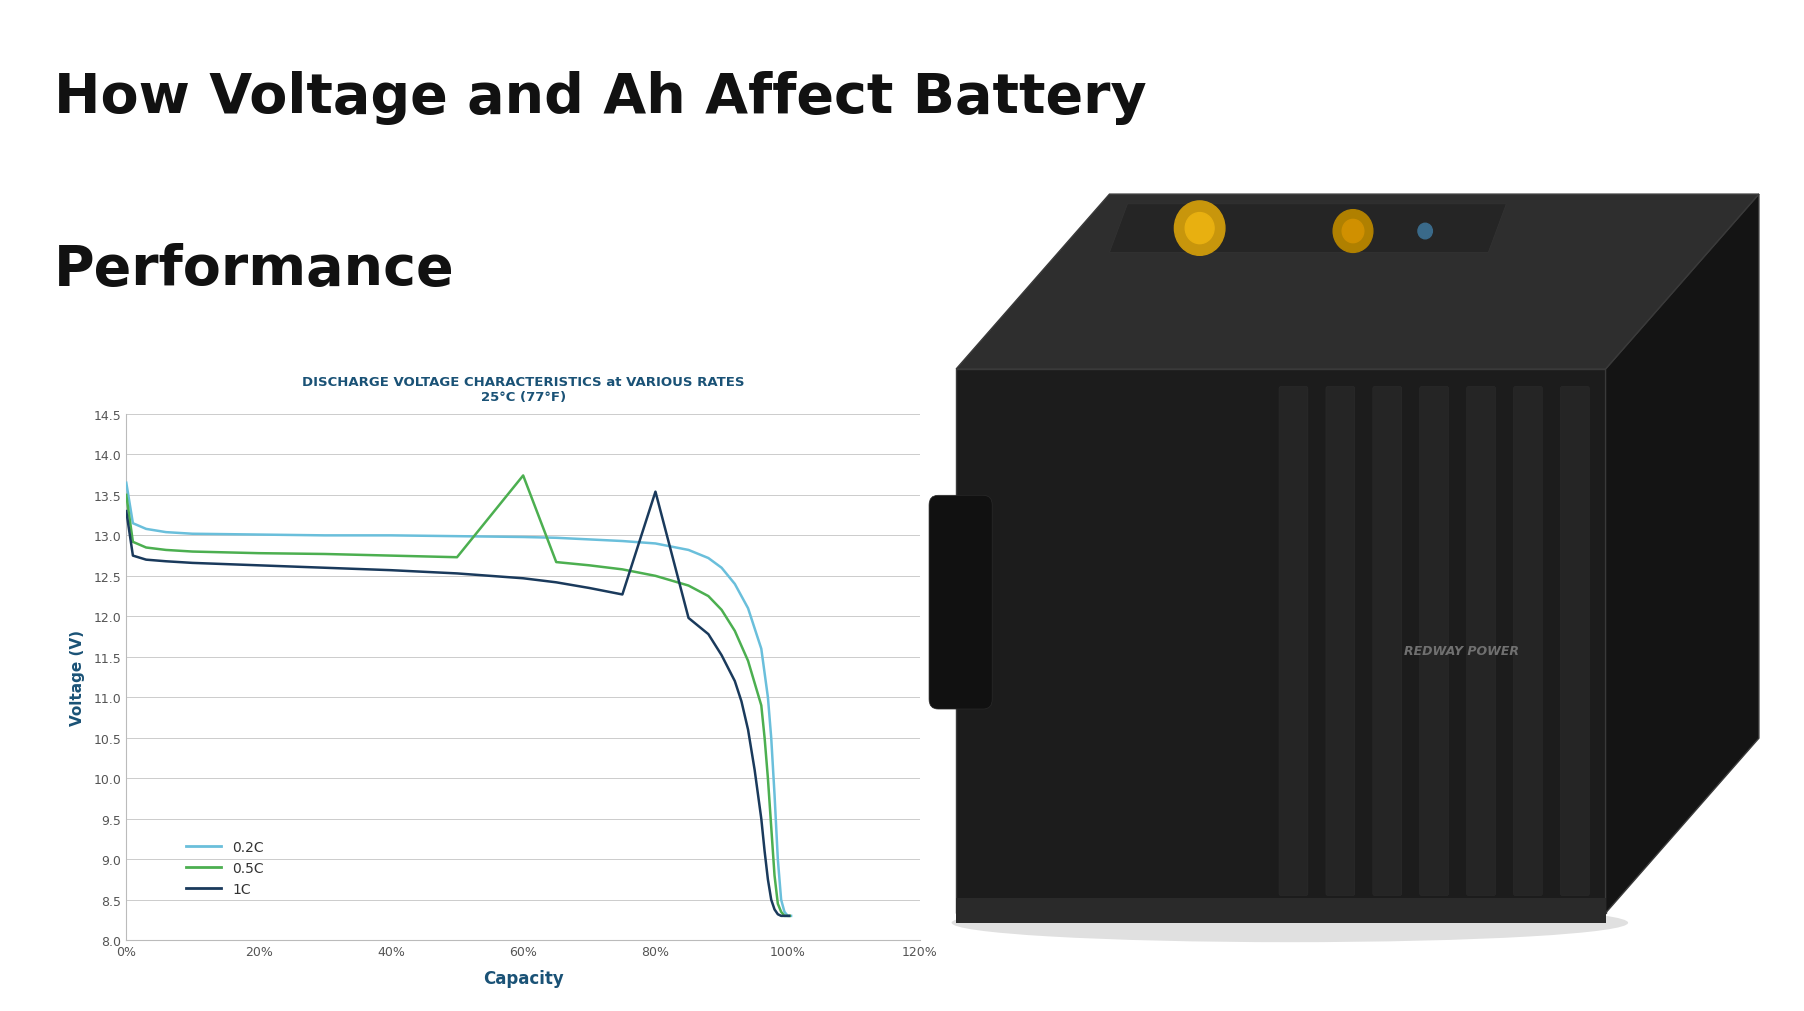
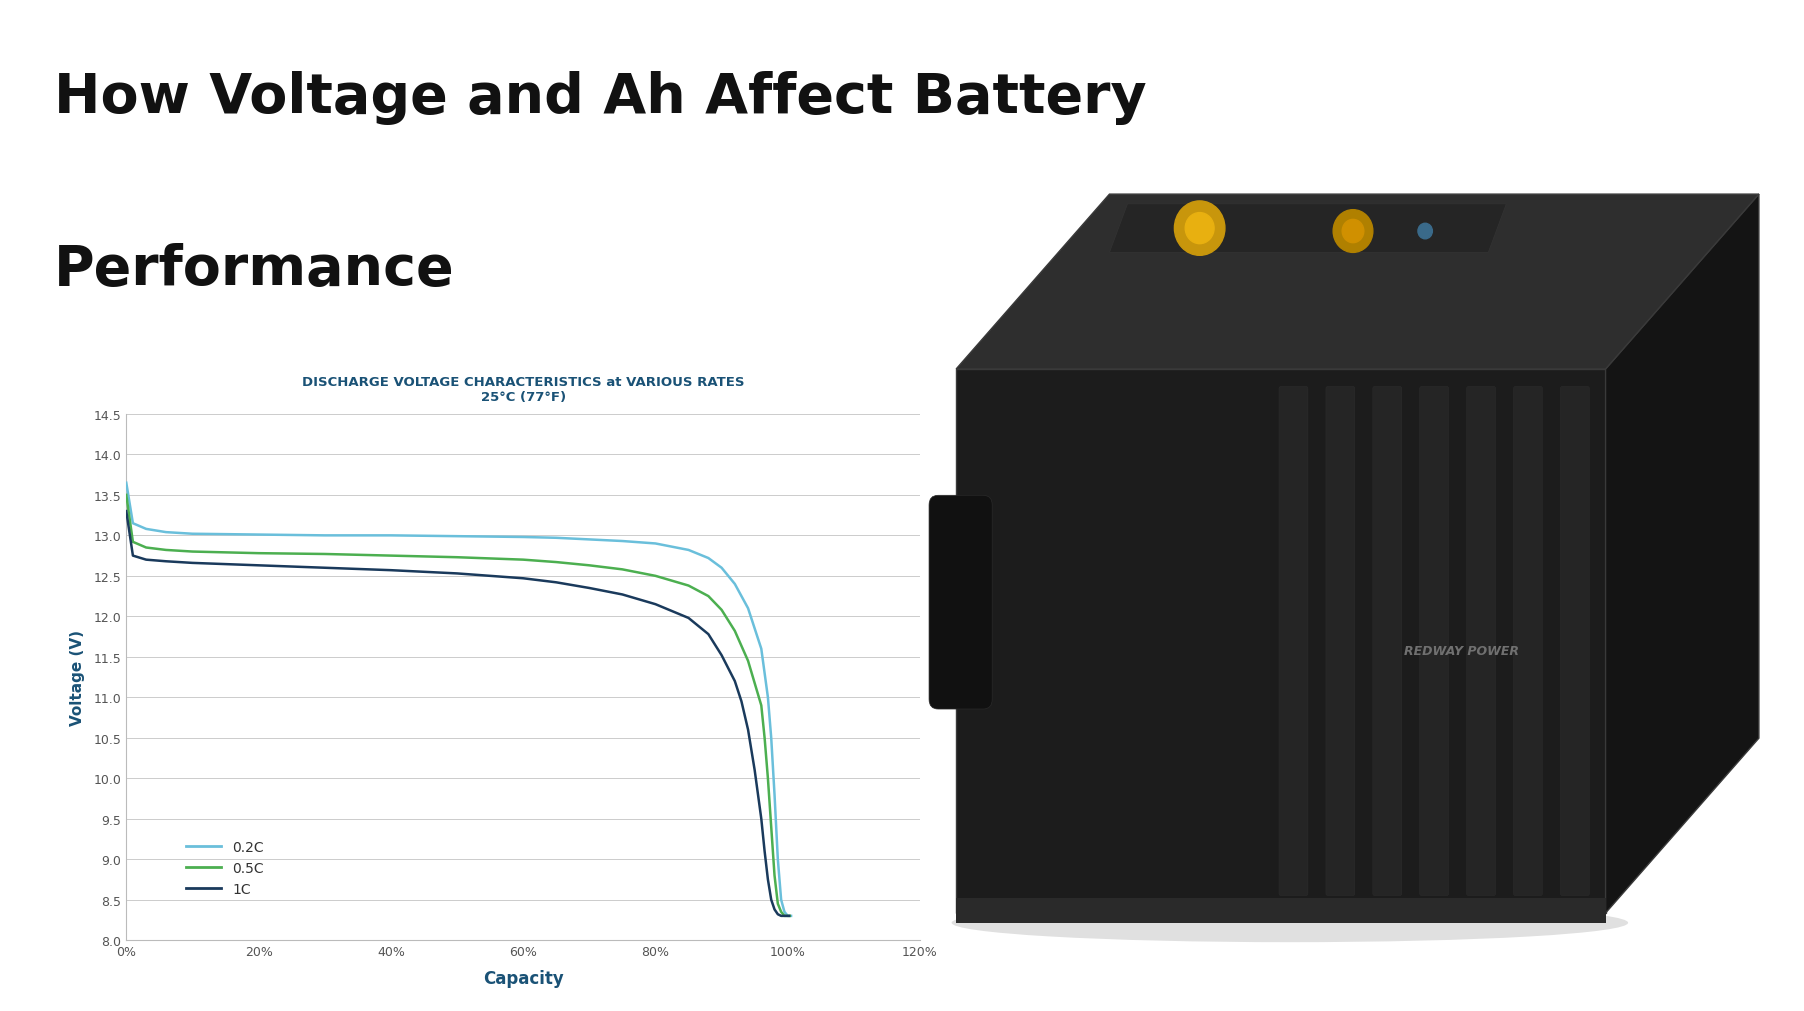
0.5C/60%: 13.74 -> 12.70
1C/80%: 13.54 -> 12.15
